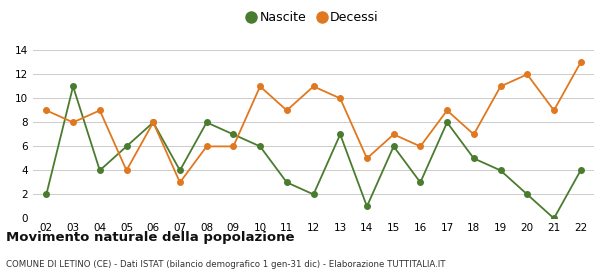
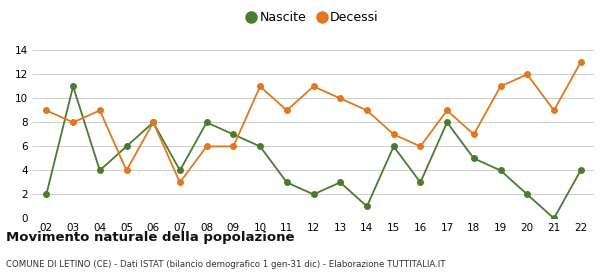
Nascite/13: 7 -> 3
Decessi/14: 5 -> 9
